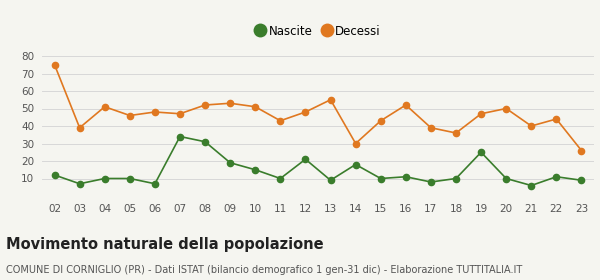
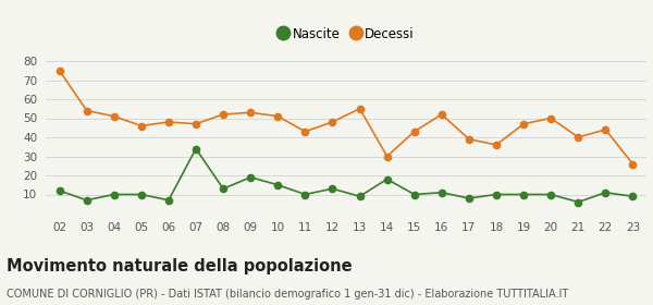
Decessi/03: 39 -> 54
Nascite/08: 31 -> 13
Nascite/12: 21 -> 13
Nascite/19: 25 -> 10
